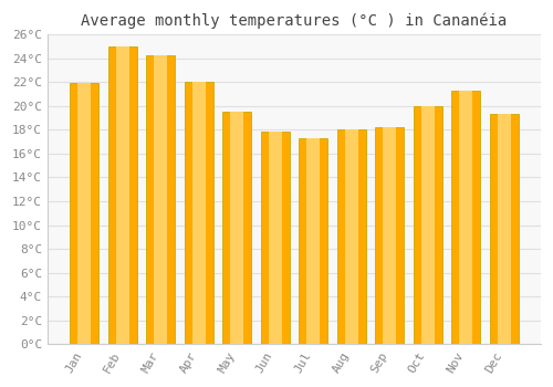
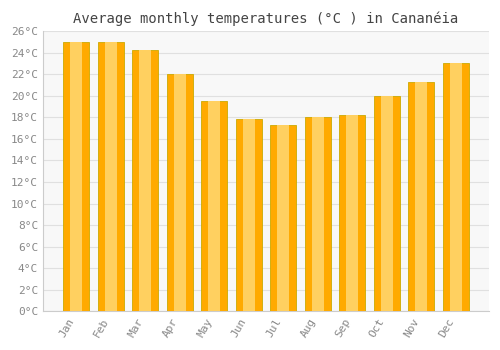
Jan: 21.9°C -> 25.0°C
Dec: 19.3°C -> 23.0°C
